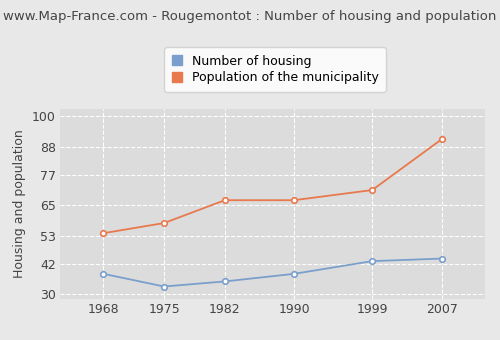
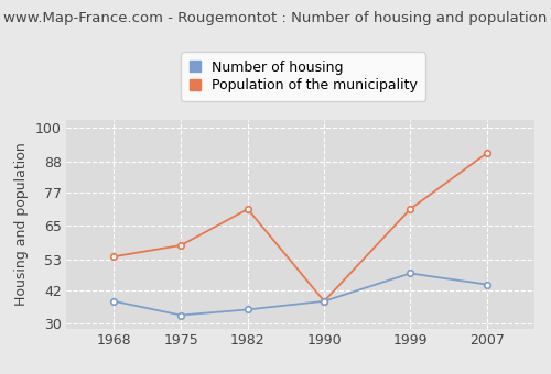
Population of the municipality/1982: 67 -> 71
Population of the municipality/1990: 67 -> 38
Number of housing/1999: 43 -> 48
